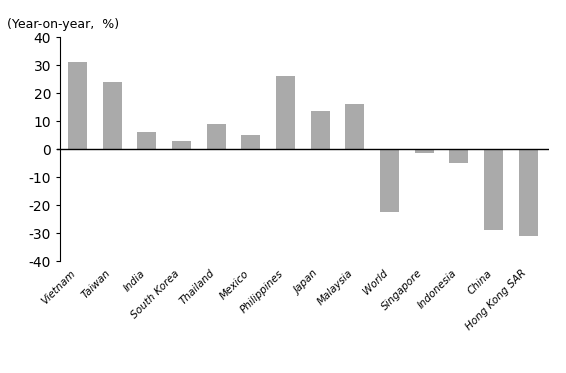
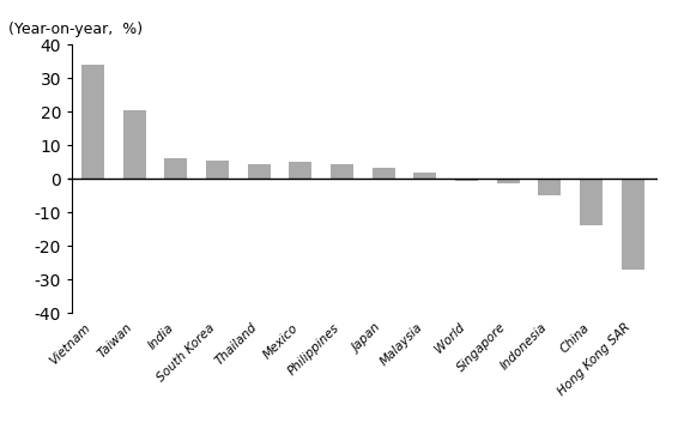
Vietnam: 31.0 -> 34.0
Taiwan: 24.0 -> 20.5
South Korea: 3.0 -> 5.5
Thailand: 9.0 -> 4.5
Philippines: 26.0 -> 4.2
Japan: 13.5 -> 3.2
Malaysia: 16.0 -> 2.0
World: -22.5 -> -0.5
China: -29.0 -> -14.0
Hong Kong SAR: -31.0 -> -27.0
